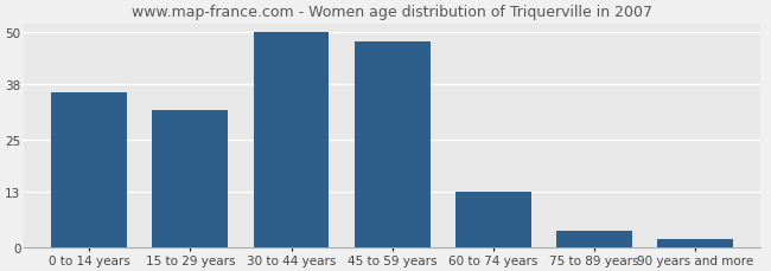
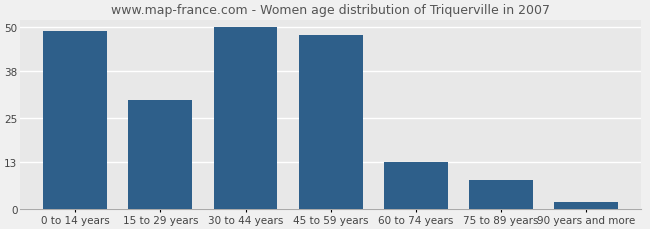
0 to 14 years: 36 -> 49
15 to 29 years: 32 -> 30
75 to 89 years: 4 -> 8
